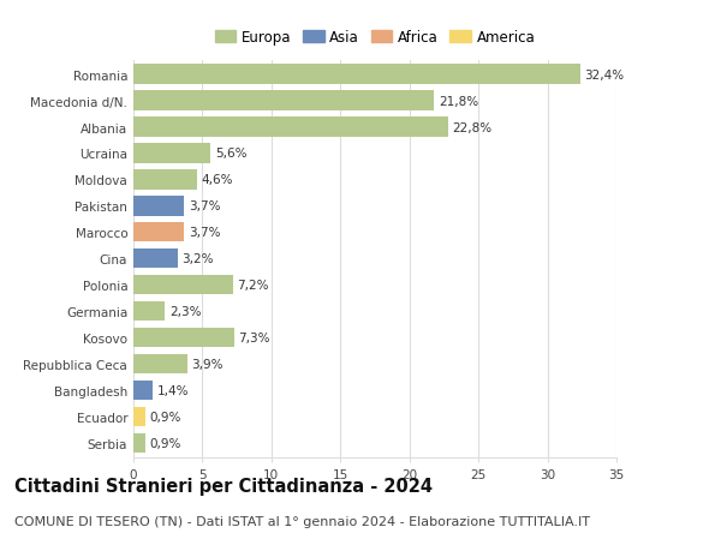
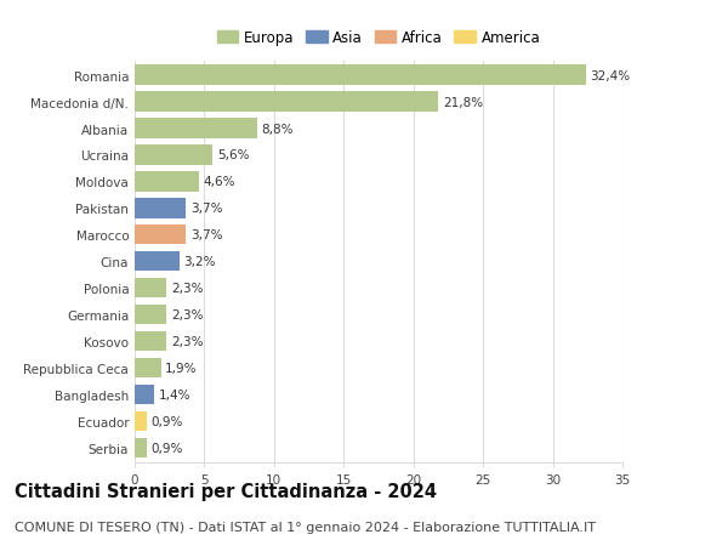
Albania: 22,8% -> 8,8%
Polonia: 7,2% -> 2,3%
Kosovo: 7,3% -> 2,3%
Repubblica Ceca: 3,9% -> 1,9%
